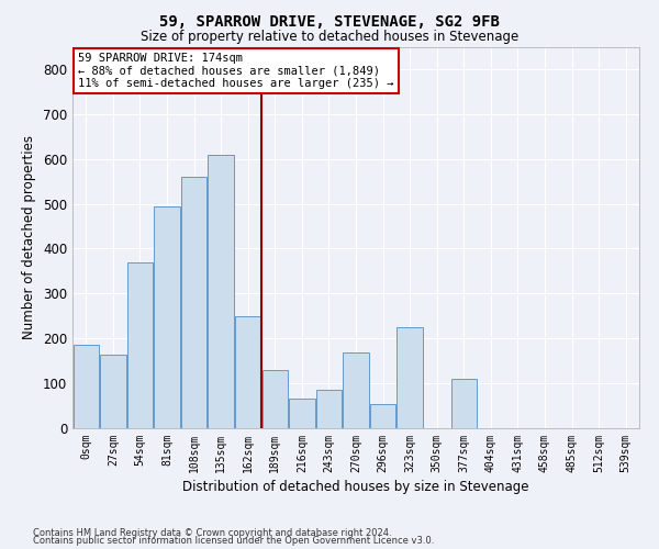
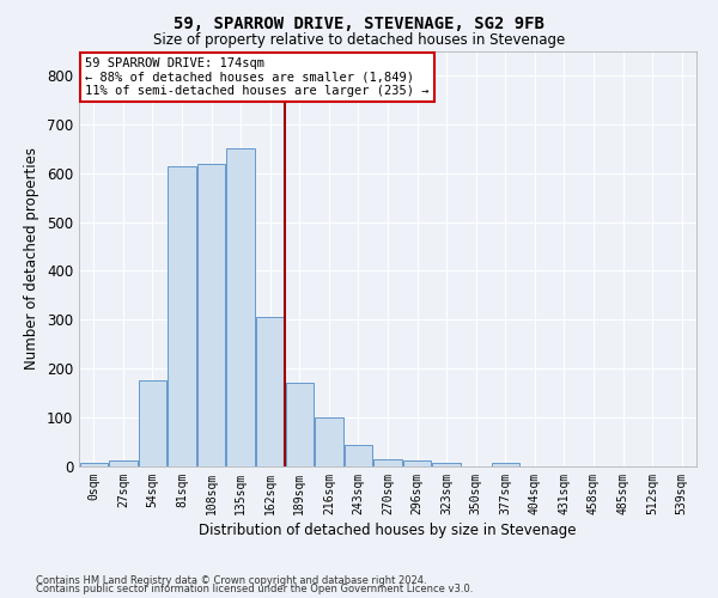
0sqm: 185 -> 7
27sqm: 165 -> 12
54sqm: 370 -> 175
81sqm: 495 -> 615
108sqm: 560 -> 620
135sqm: 610 -> 650
162sqm: 250 -> 305
189sqm: 130 -> 172
216sqm: 65 -> 100
243sqm: 85 -> 45
270sqm: 170 -> 15
296sqm: 55 -> 12
323sqm: 225 -> 7
377sqm: 110 -> 7
